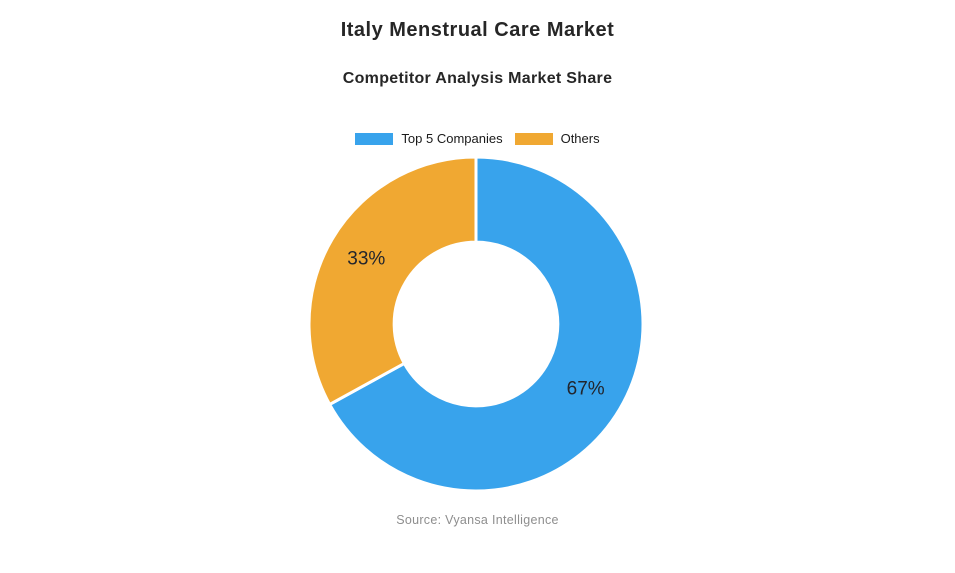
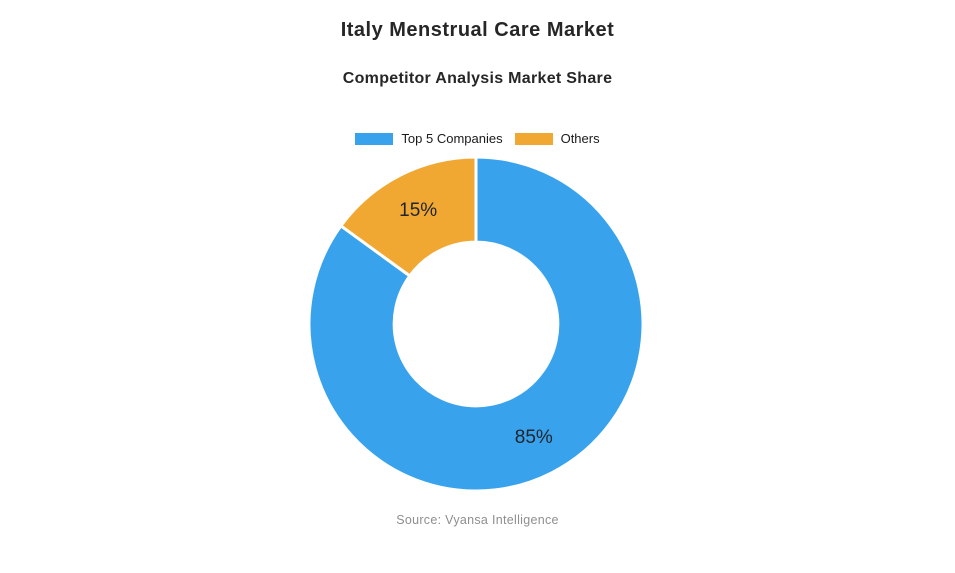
Top 5 Companies: 67% -> 85%
Others: 33% -> 15%
